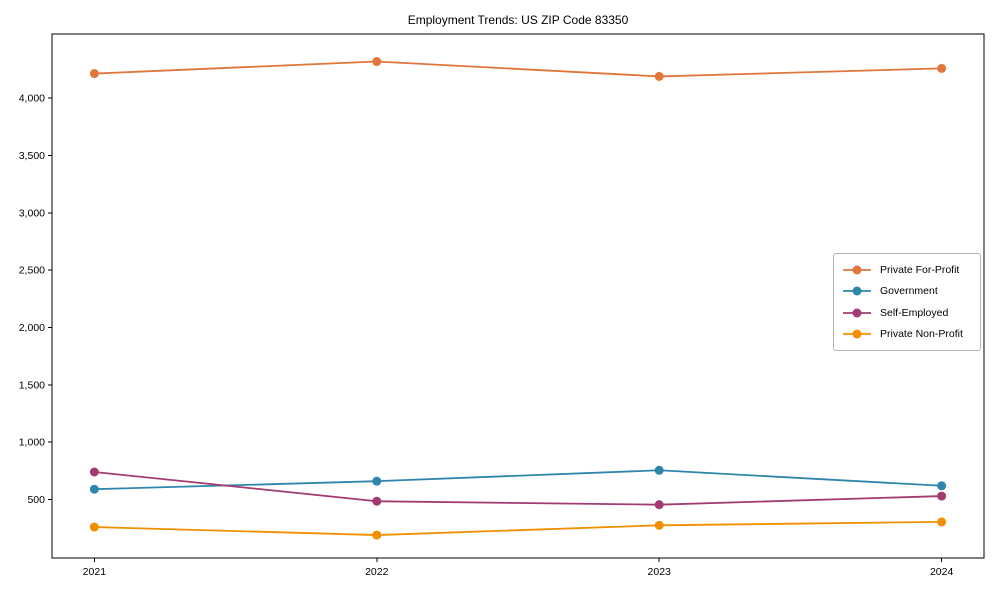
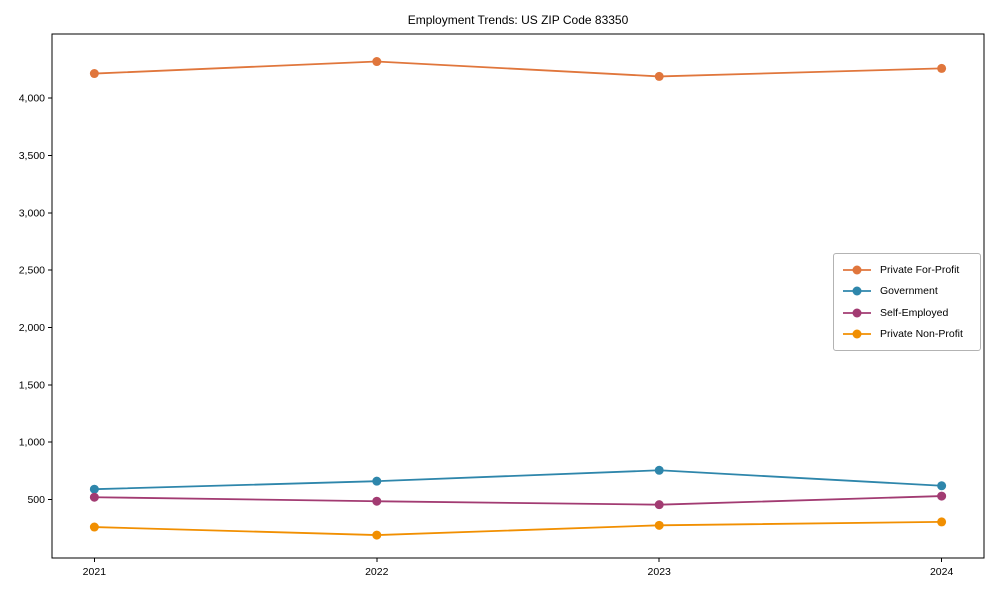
Self-Employed/2021: 740 -> 520
